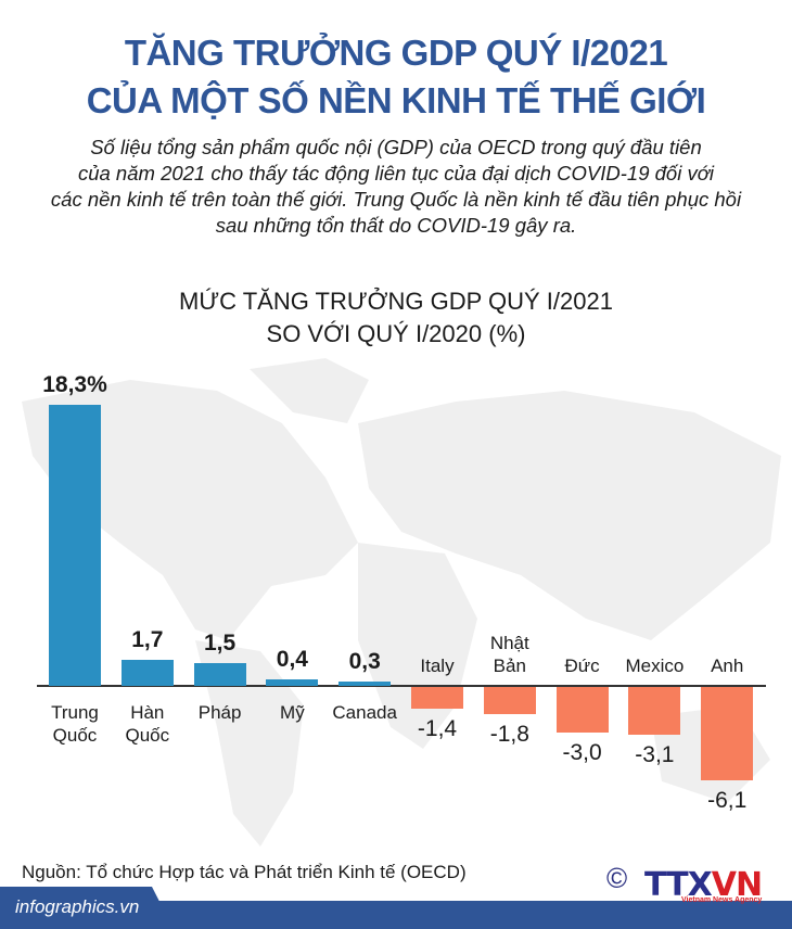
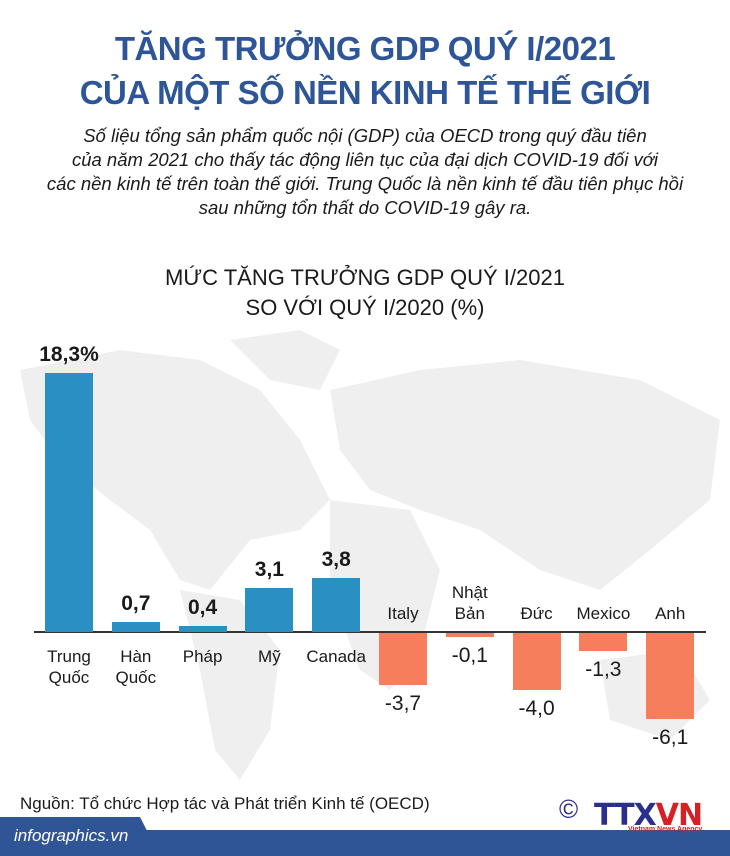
Hàn Quốc: 1,7 -> 0,7
Pháp: 1,5 -> 0,4
Mỹ: 0,4 -> 3,1
Canada: 0,3 -> 3,8
Italy: -1,4 -> -3,7
Nhật Bản: -1,8 -> -0,1
Đức: -3,0 -> -4,0
Mexico: -3,1 -> -1,3
